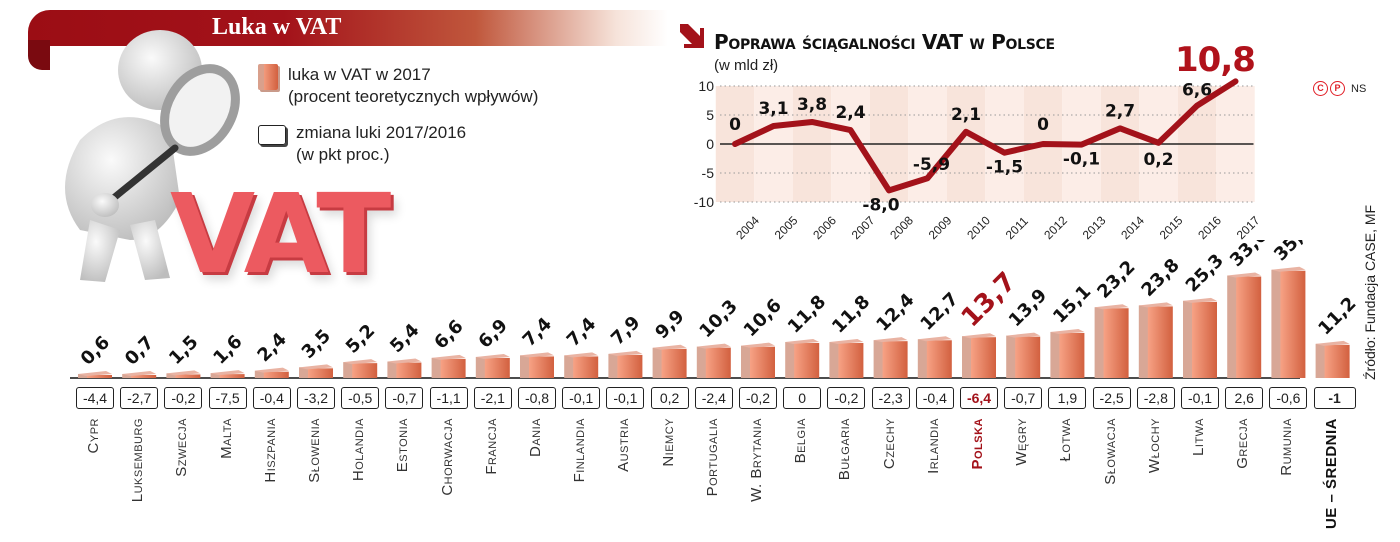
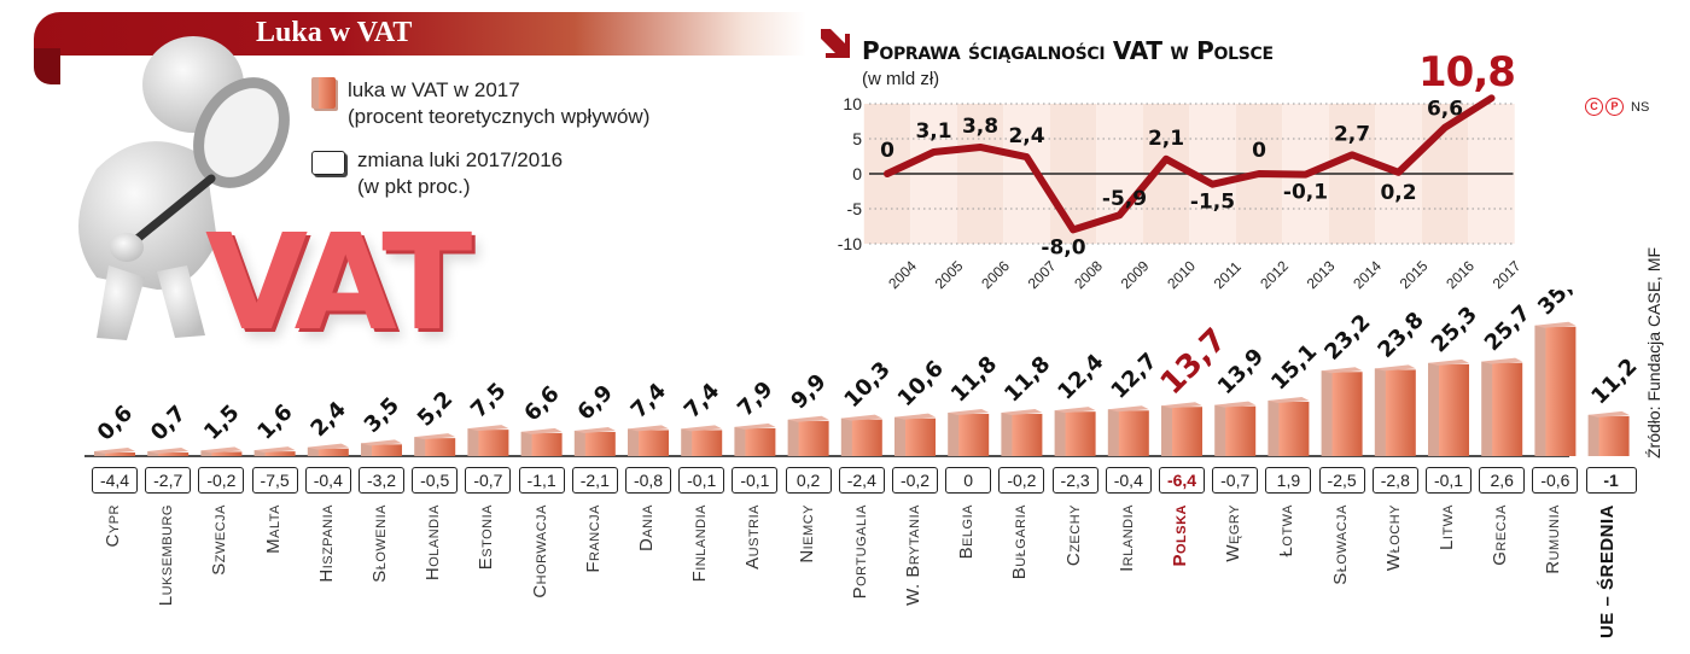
Luka w VAT/luka w VAT w 2017 (procent teoretycznych wpływów)/Estonia: 5,4 -> 7,5
Luka w VAT/luka w VAT w 2017 (procent teoretycznych wpływów)/Grecja: 33,6 -> 25,7
